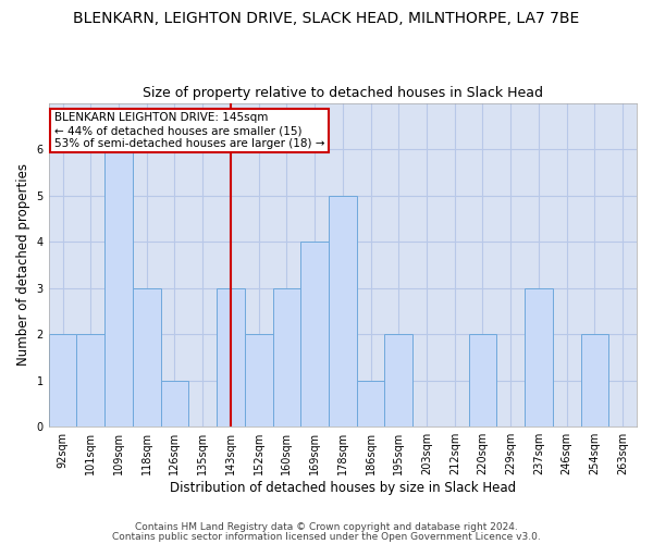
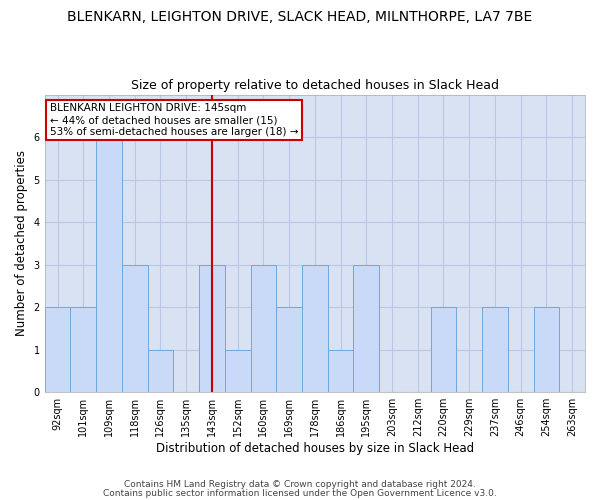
152sqm: 2 -> 1
169sqm: 4 -> 2
178sqm: 5 -> 3
195sqm: 2 -> 3
237sqm: 3 -> 2
